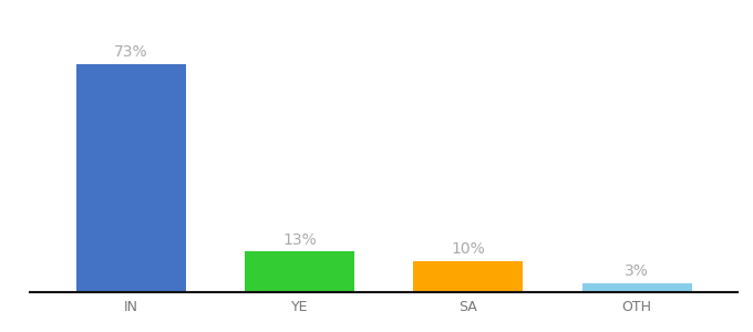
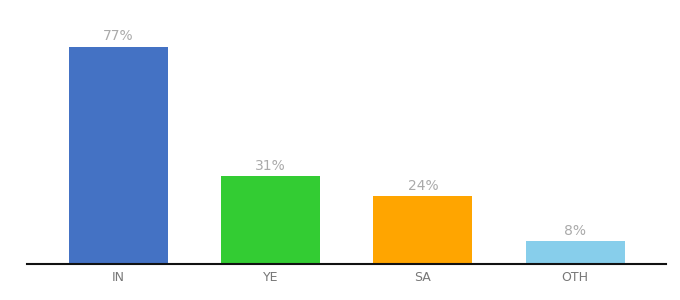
IN: 73% -> 77%
YE: 13% -> 31%
SA: 10% -> 24%
OTH: 3% -> 8%
